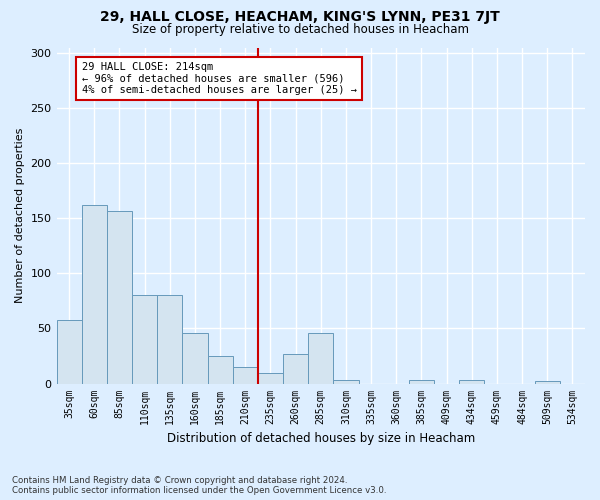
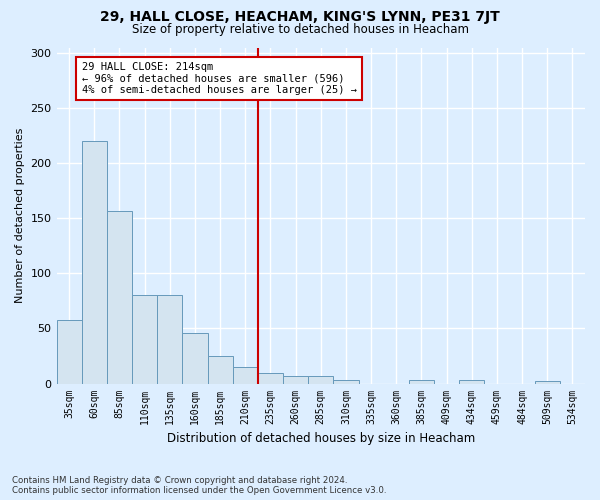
60sqm: 162 -> 220
260sqm: 27 -> 7
285sqm: 46 -> 7
